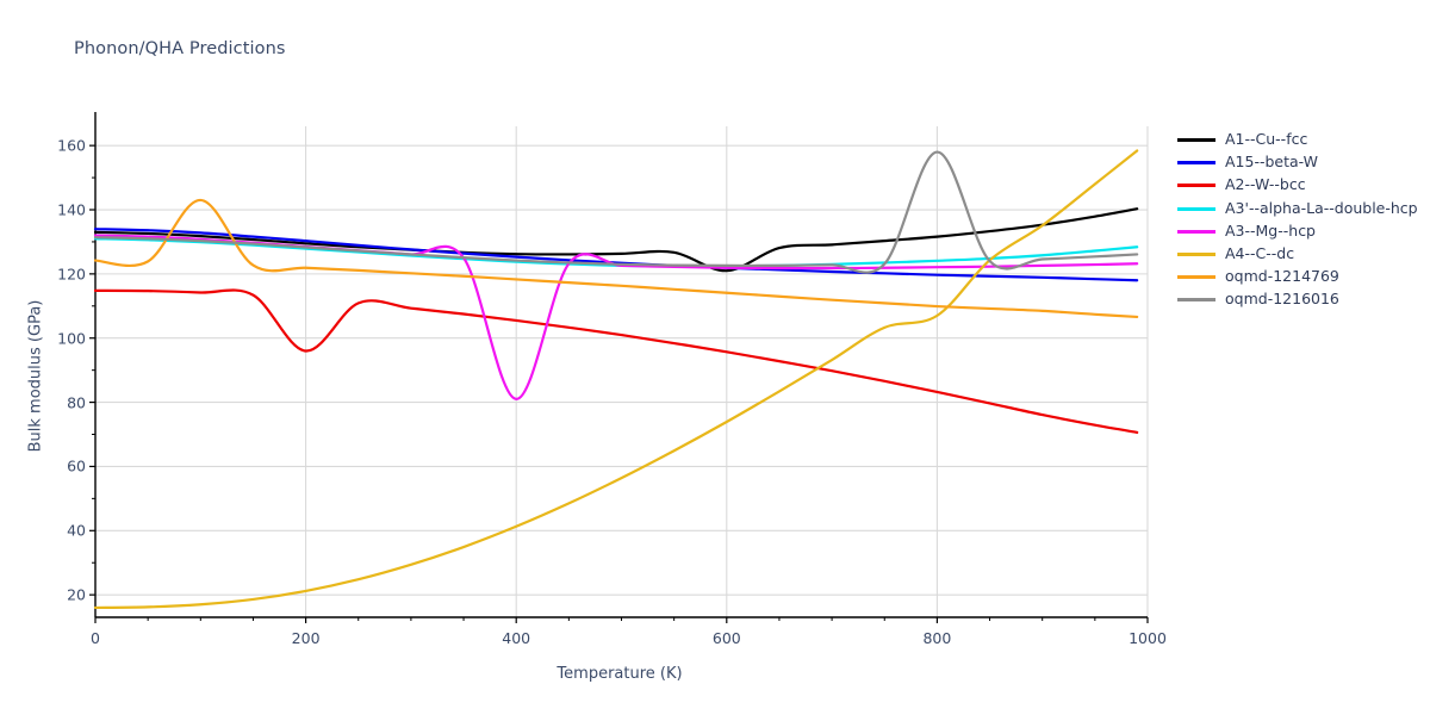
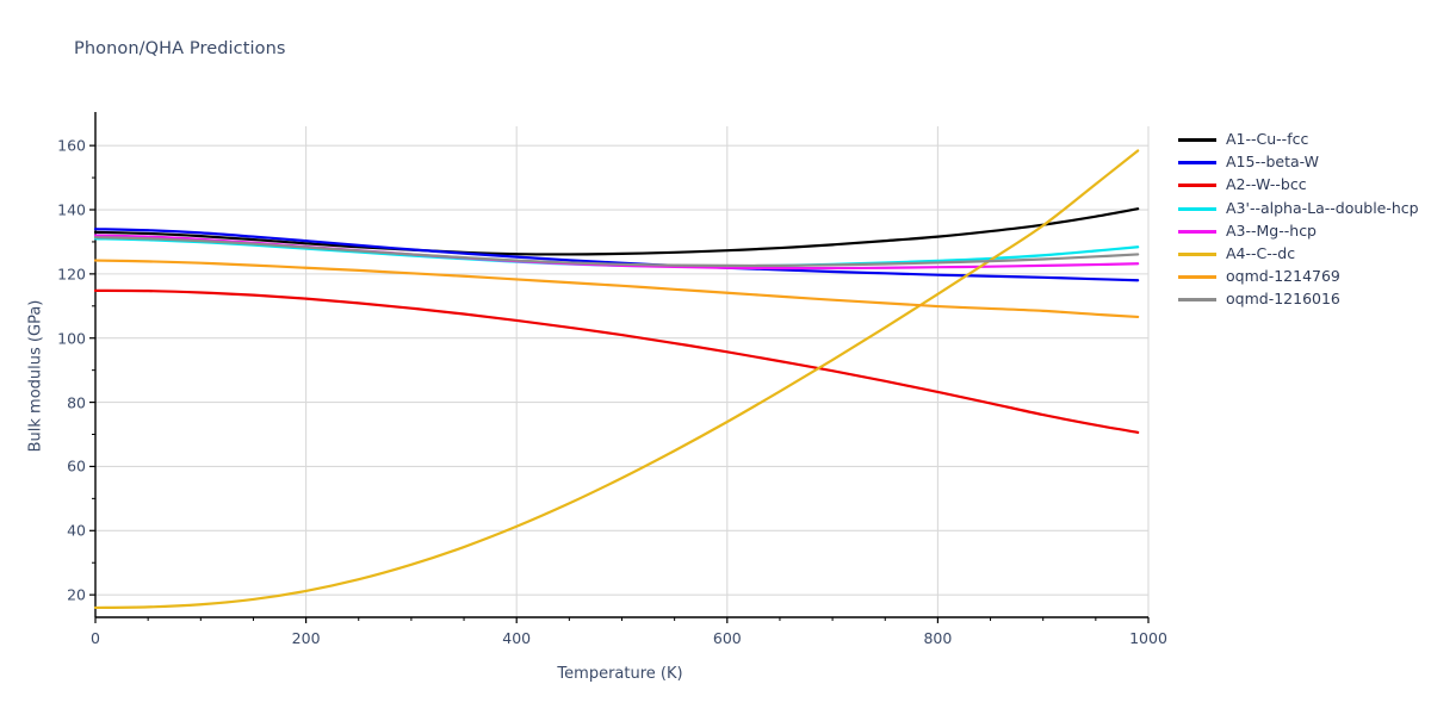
oqmd-1214769/100: 143 -> 123
A2--W--bcc/200: 96 -> 112
A3--Mg--hcp/400: 81 -> 124
A1--Cu--fcc/600: 121 -> 127
A4--C--dc/800: 107 -> 114
oqmd-1216016/800: 158 -> 124
